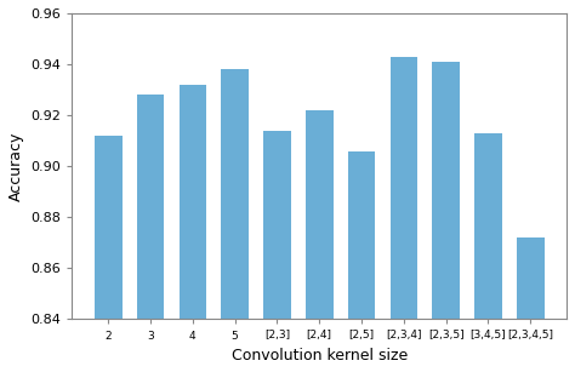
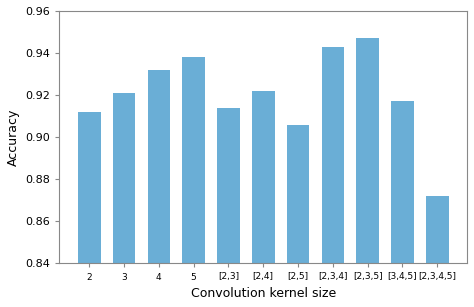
3: 0.928 -> 0.921
[2,3,5]: 0.941 -> 0.947
[3,4,5]: 0.913 -> 0.917
